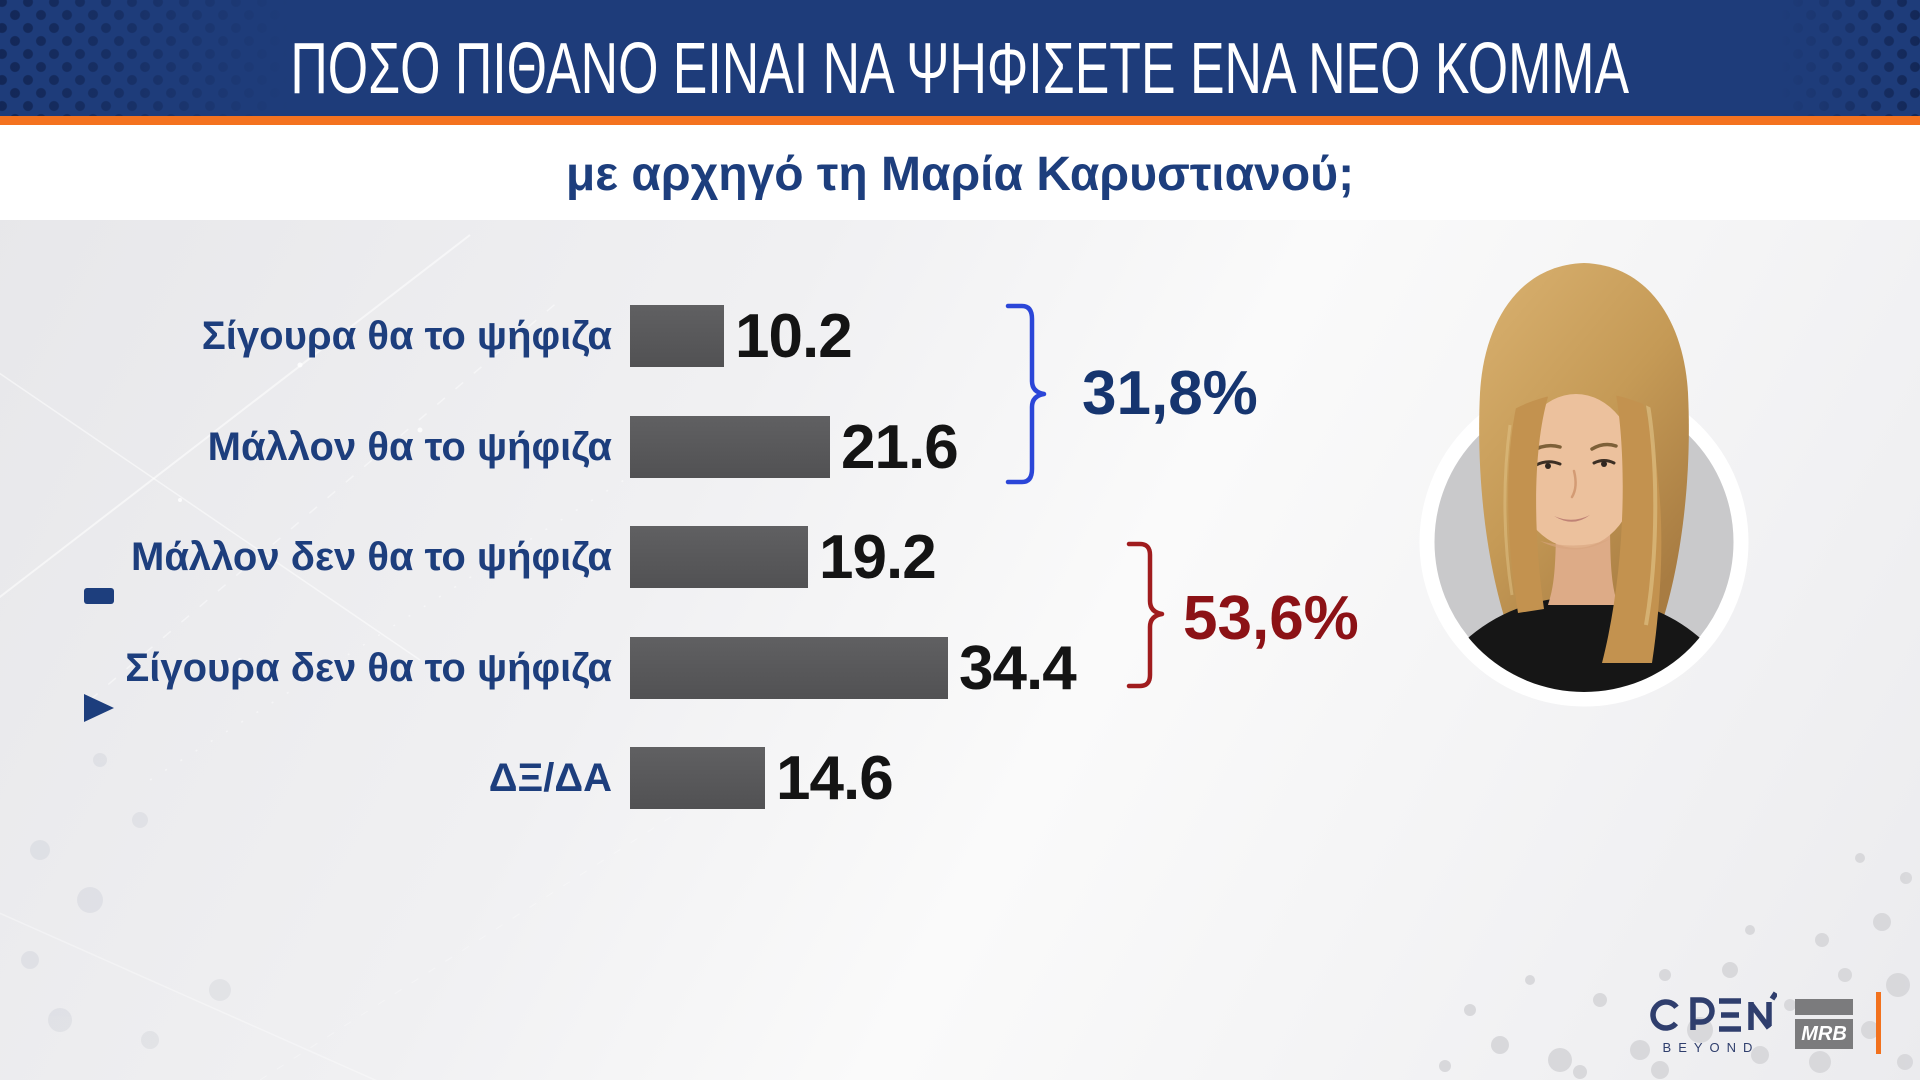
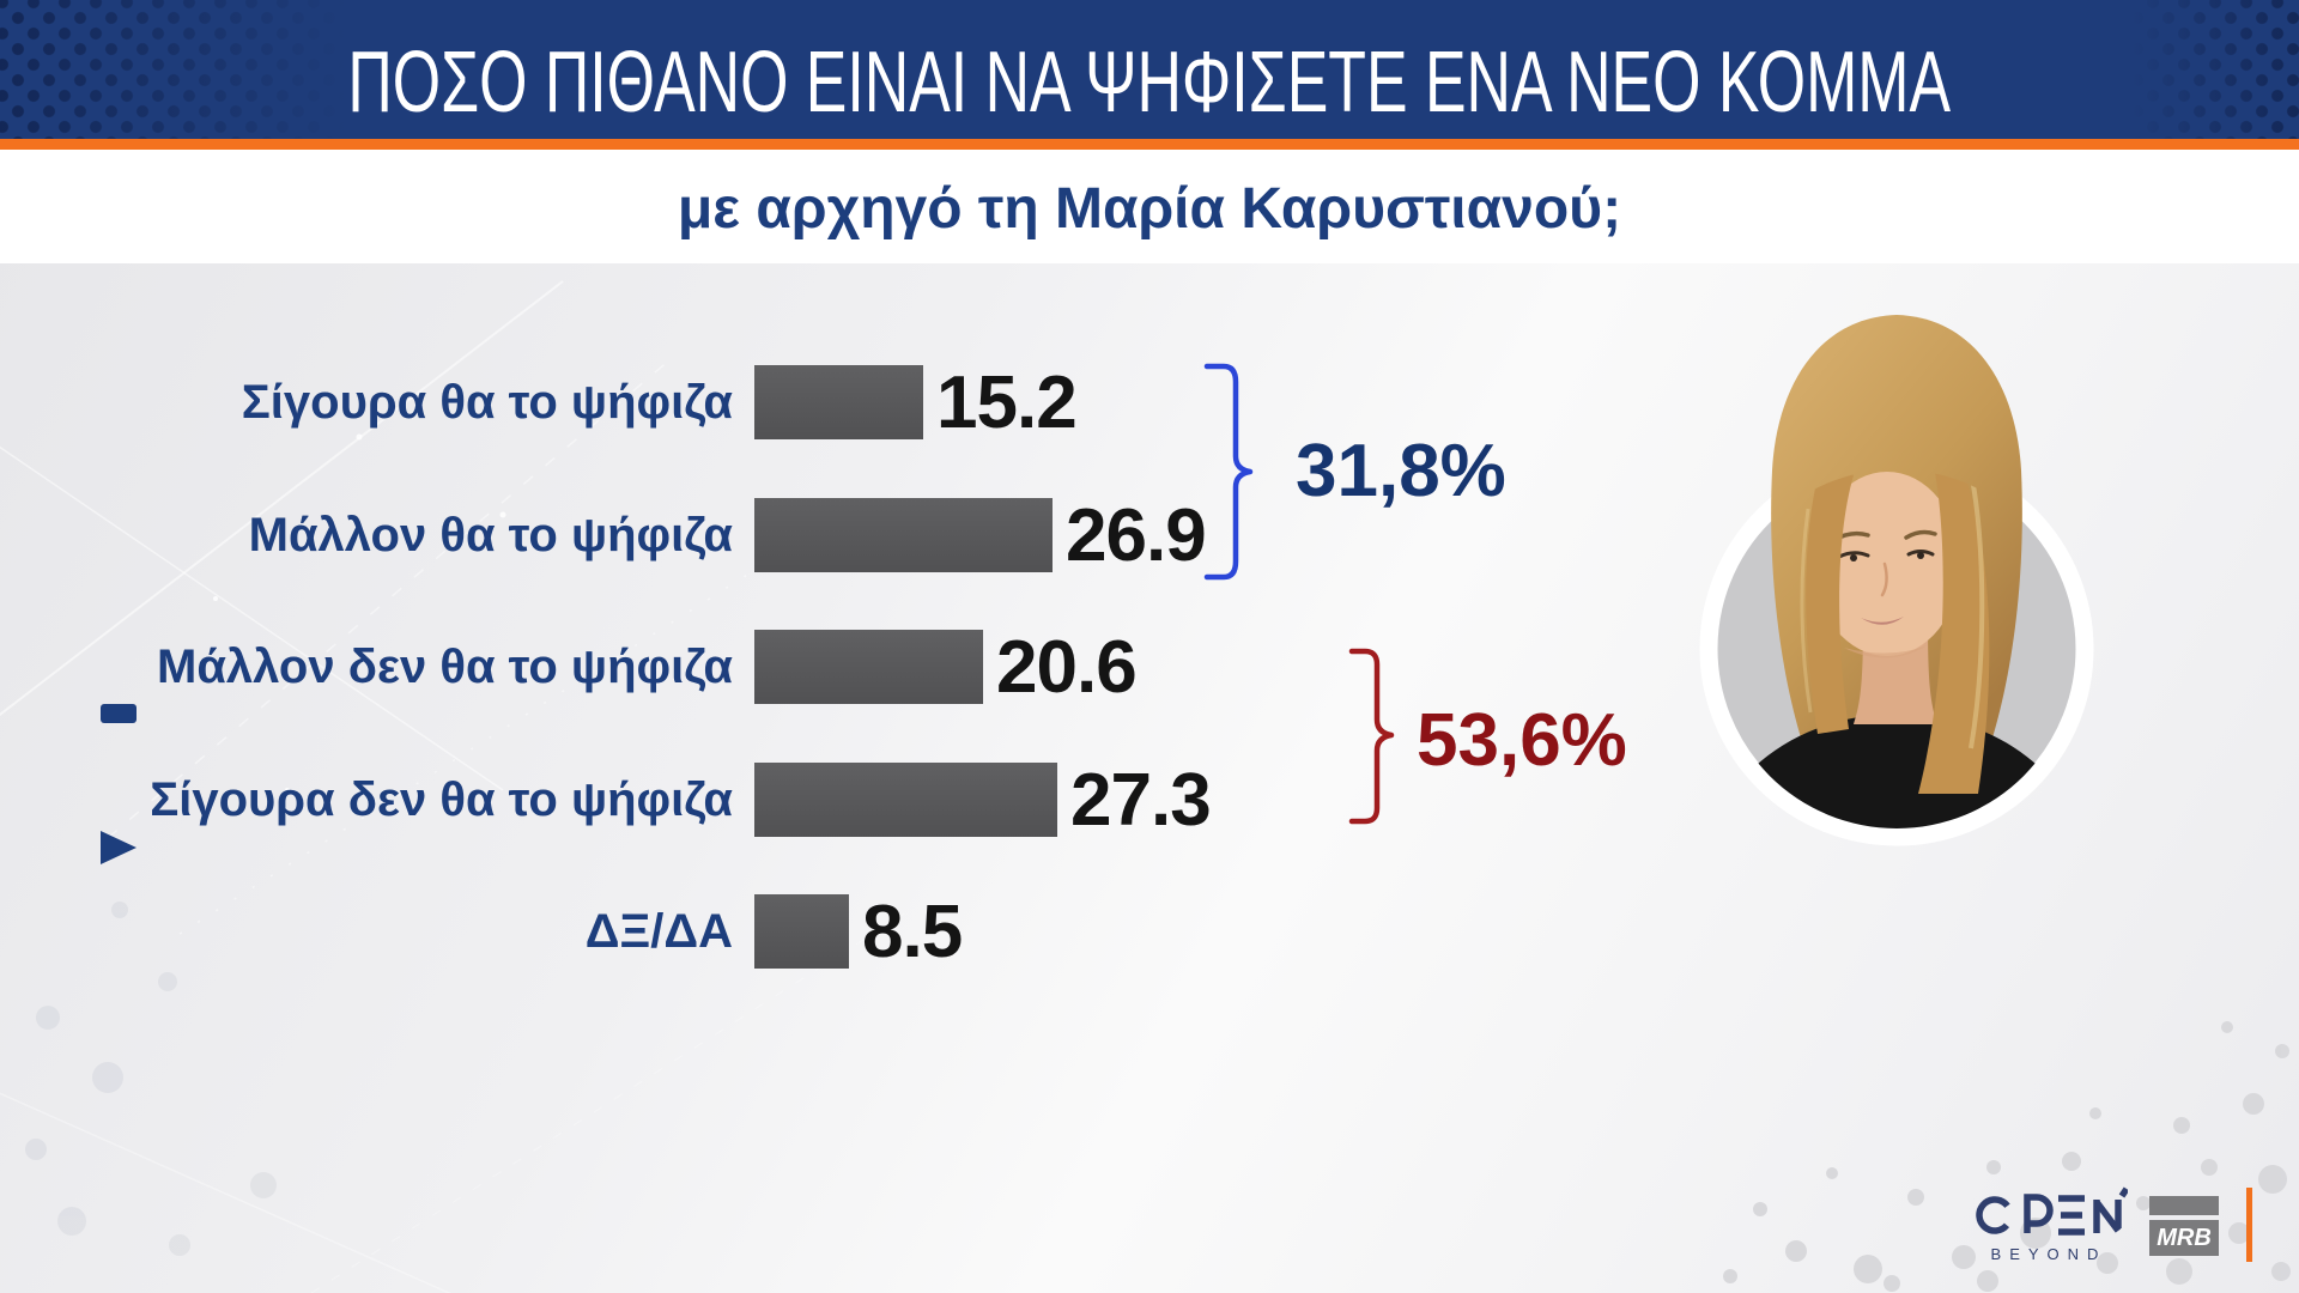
Σίγουρα θα το ψήφιζα: 10.2 -> 15.2
Μάλλον θα το ψήφιζα: 21.6 -> 26.9
Μάλλον δεν θα το ψήφιζα: 19.2 -> 20.6
Σίγουρα δεν θα το ψήφιζα: 34.4 -> 27.3
ΔΞ/ΔΑ: 14.6 -> 8.5
